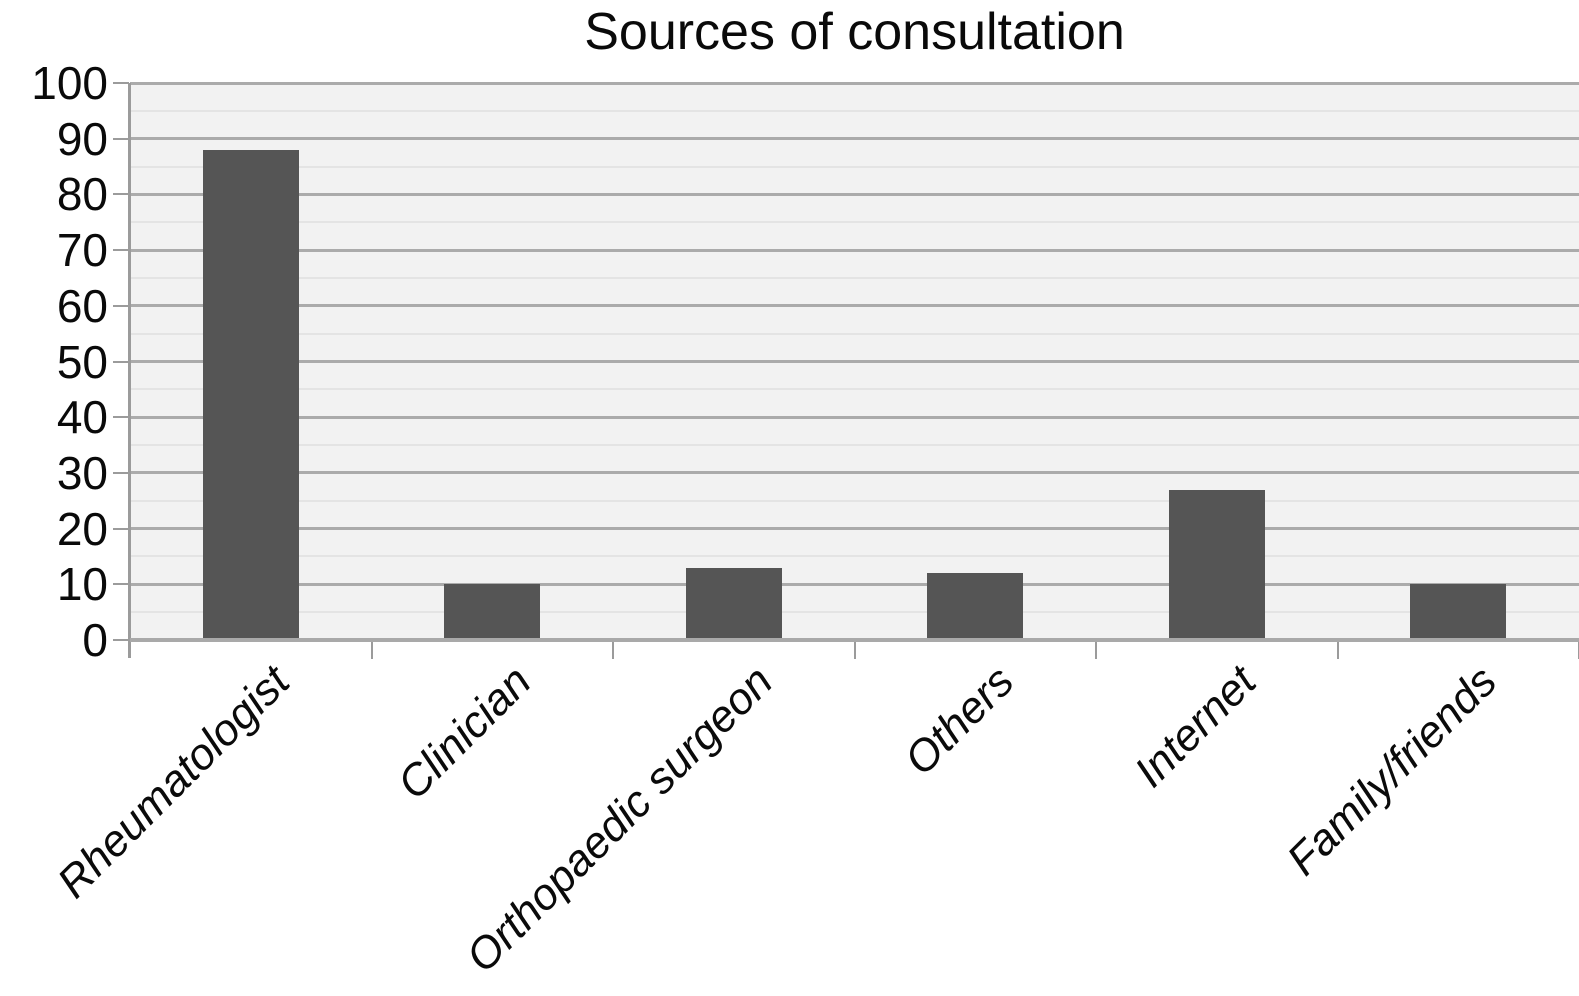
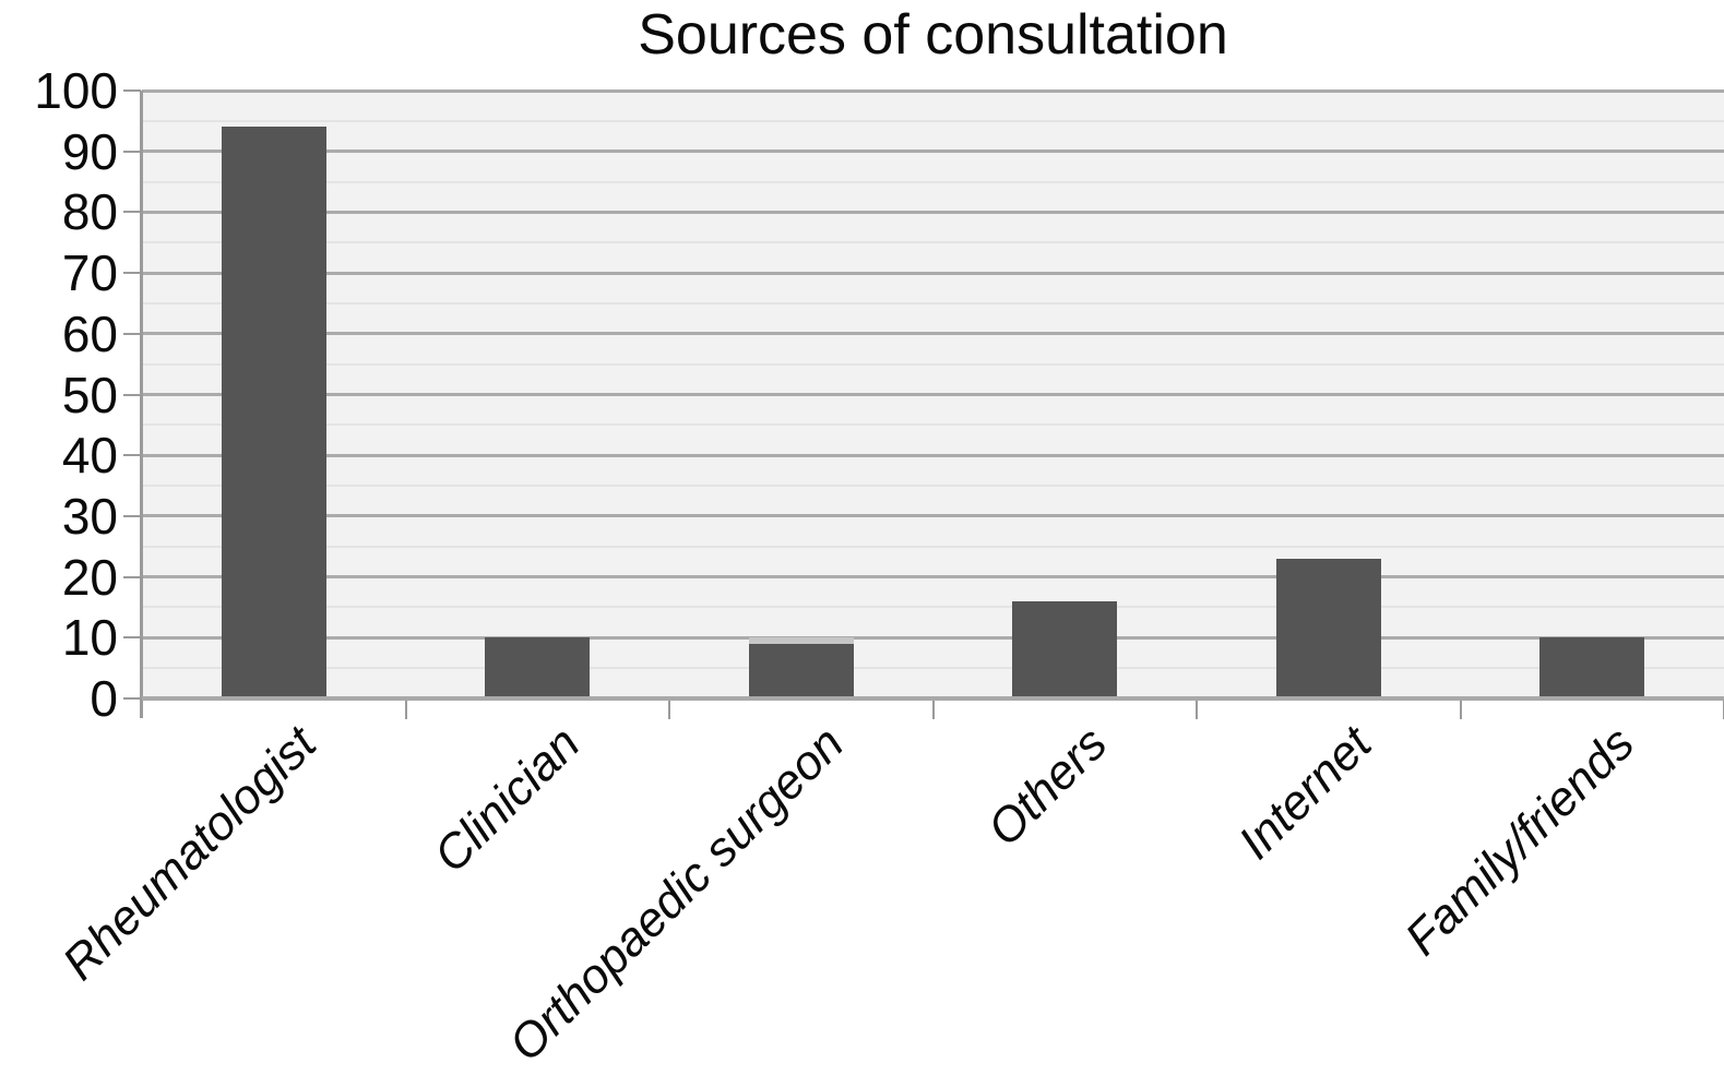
Rheumatologist: 88 -> 94
Orthopaedic surgeon: 13 -> 9
Others: 12 -> 16
Internet: 27 -> 23
